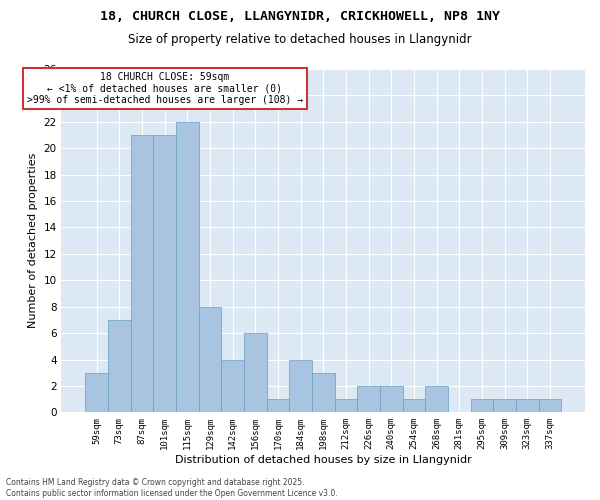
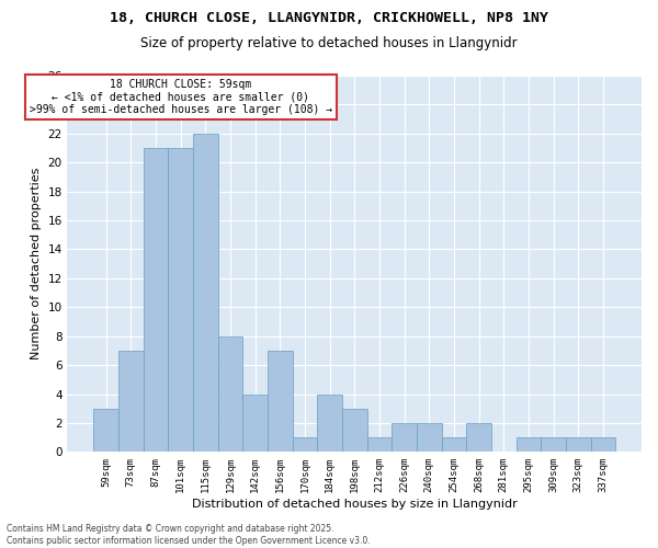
156sqm: 6 -> 7
